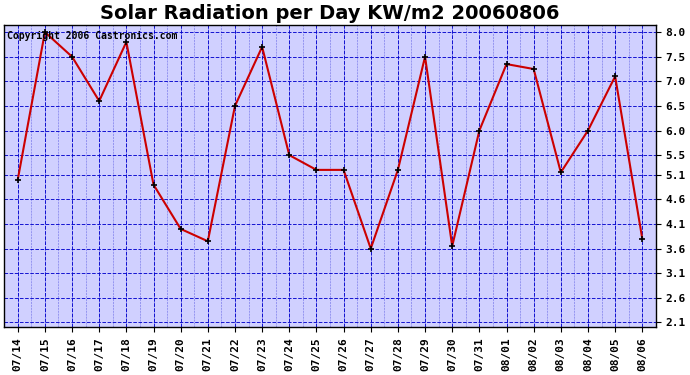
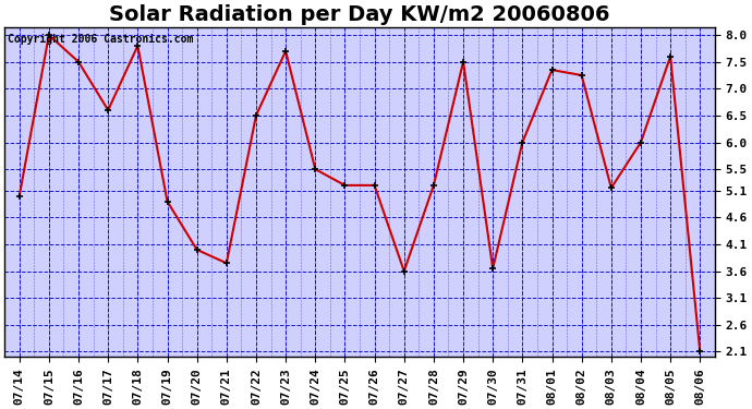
08/05: 7.10 -> 7.60
08/06: 3.80 -> 2.10
